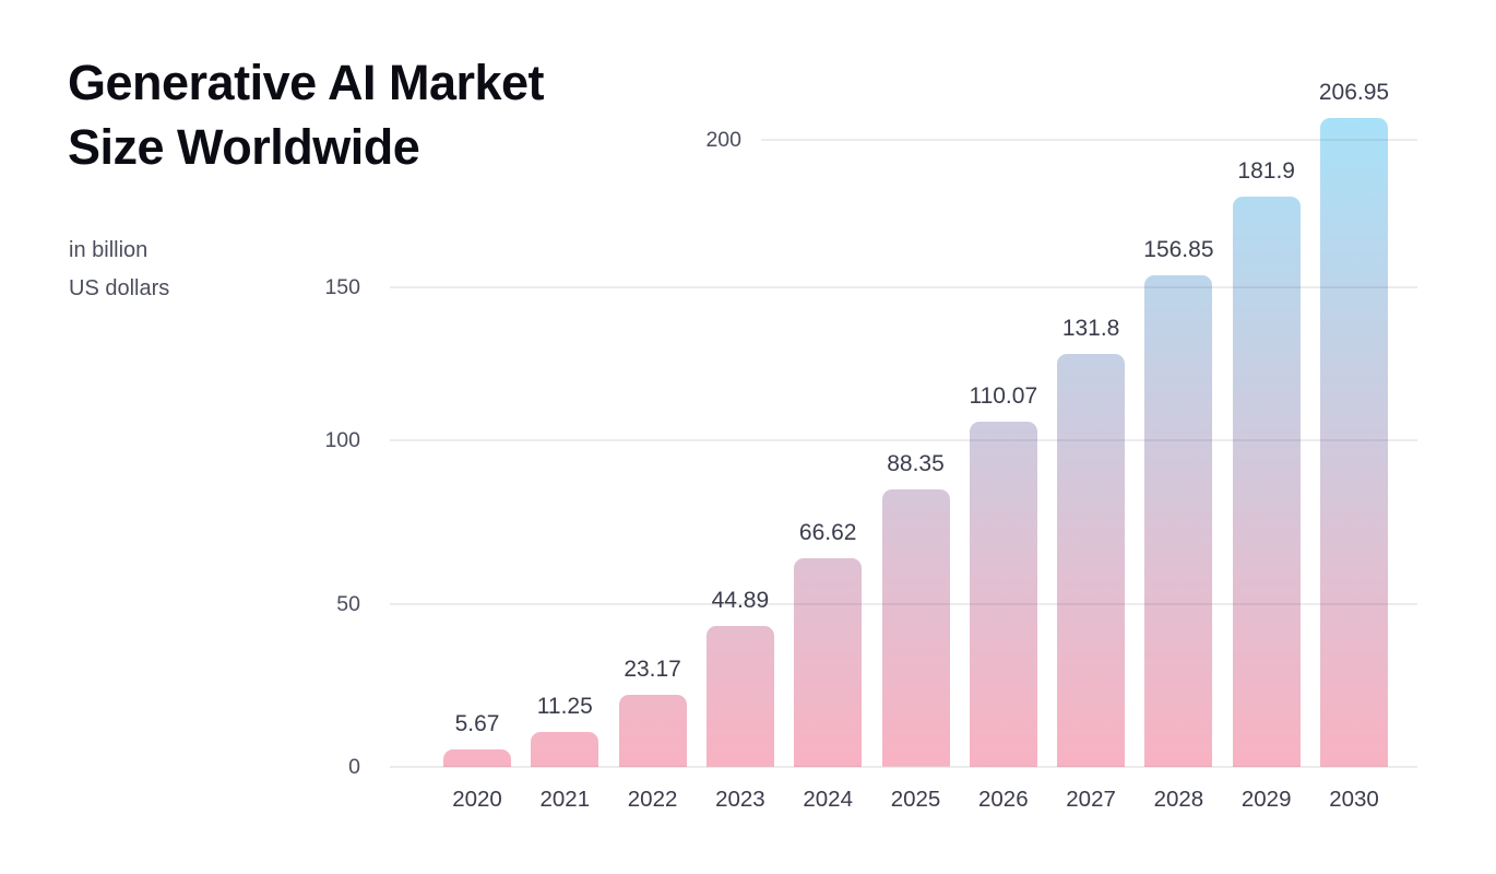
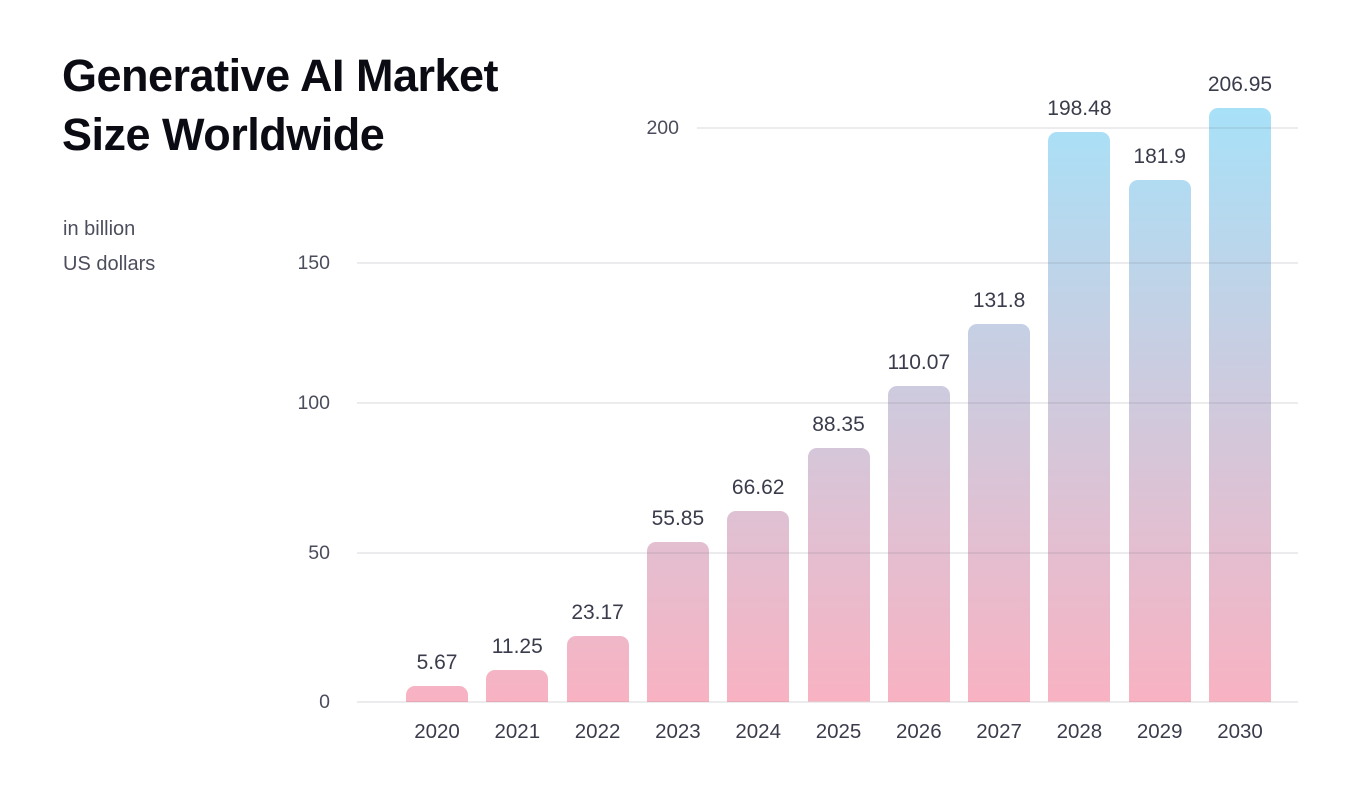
2023: 44.89 -> 55.85
2028: 156.85 -> 198.48
